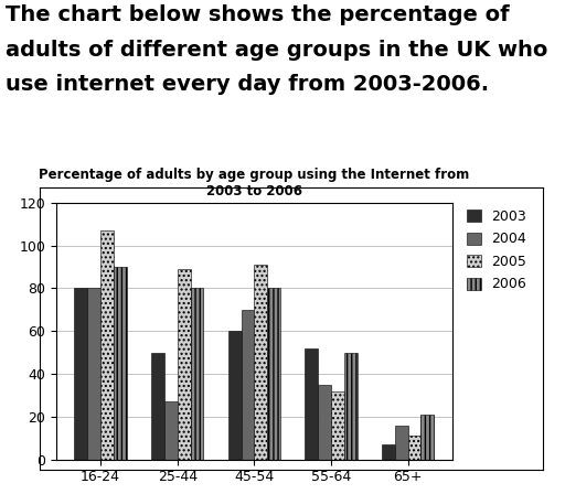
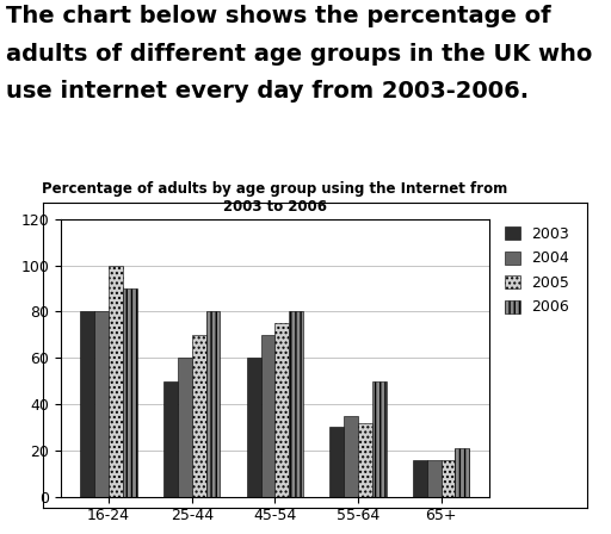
2005/16-24: 107 -> 100
2004/25-44: 27 -> 60
2005/25-44: 89 -> 70
2005/45-54: 91 -> 75
2003/55-64: 52 -> 30
2003/65+: 7 -> 16
2005/65+: 11 -> 16
